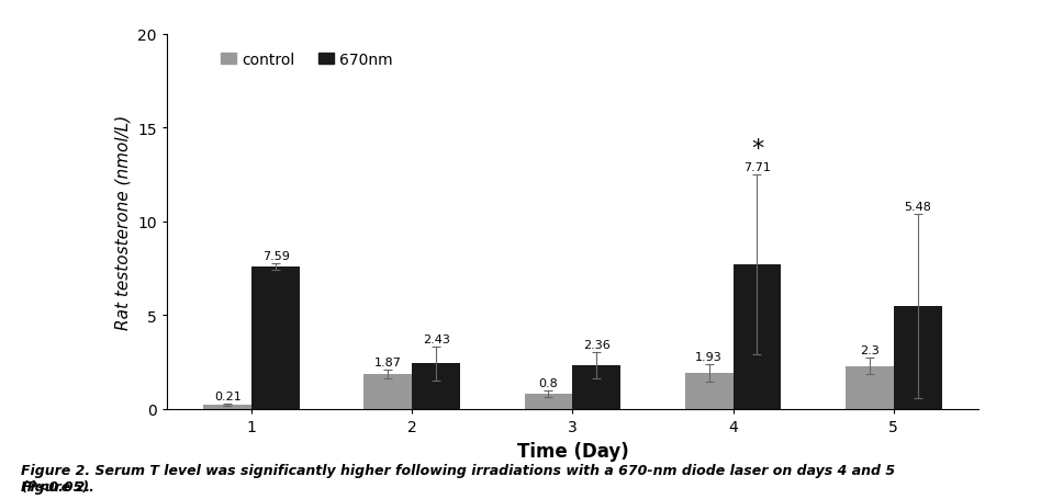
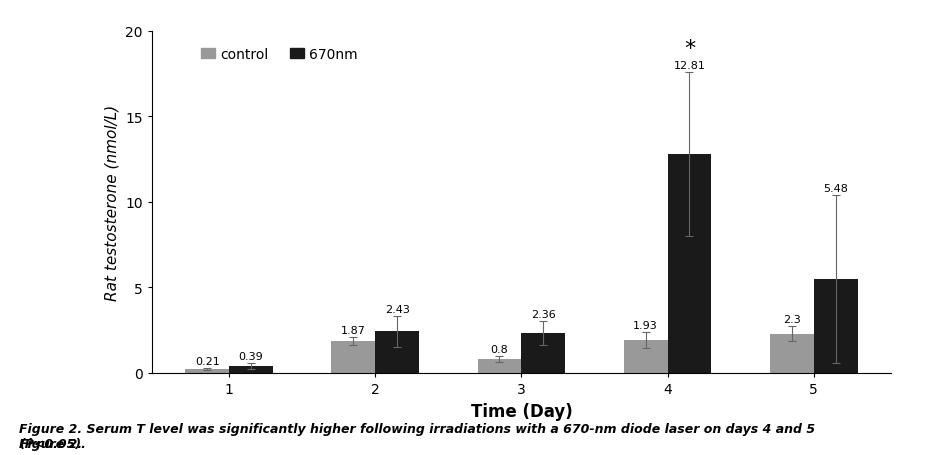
670nm/1: 7.59 -> 0.39
670nm/4: 7.71 -> 12.81
